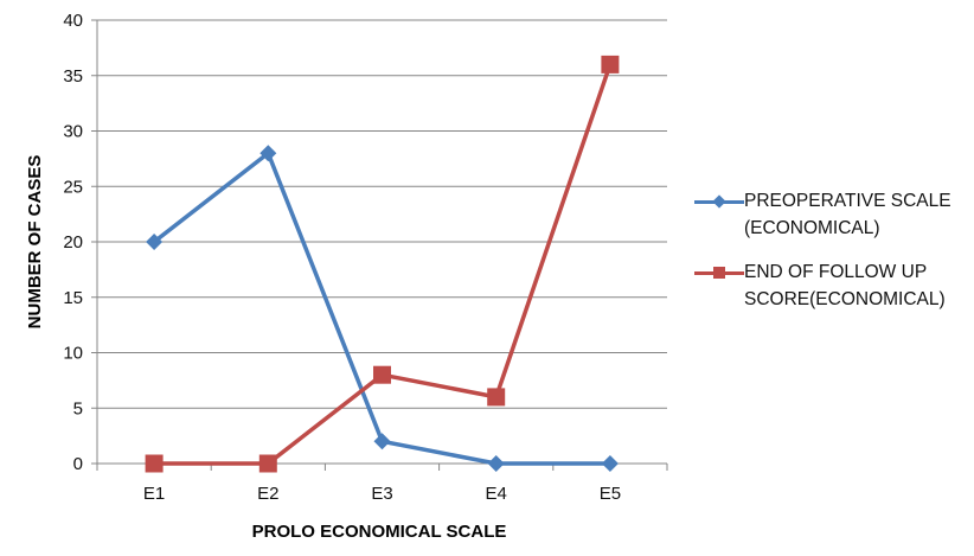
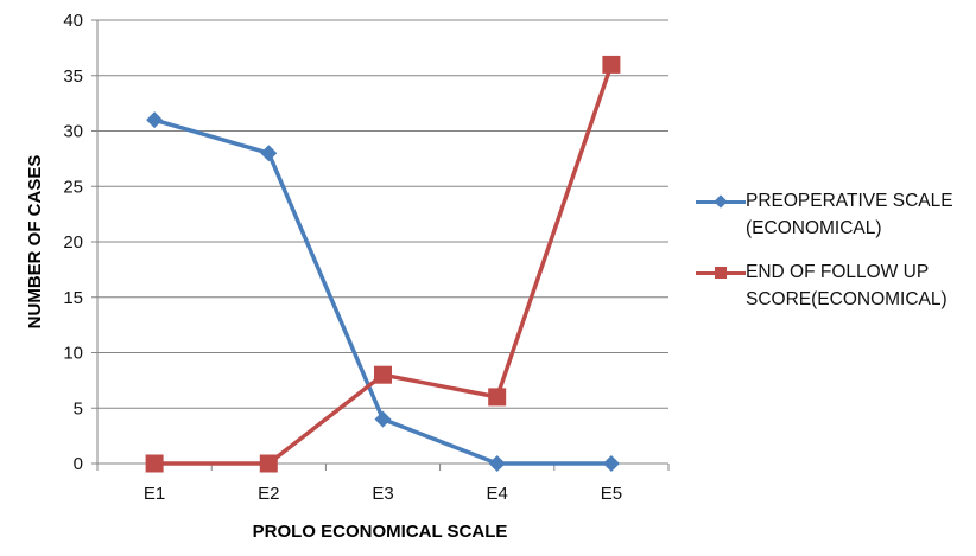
PREOPERATIVE SCALE (ECONOMICAL)/E1: 20 -> 31
PREOPERATIVE SCALE (ECONOMICAL)/E3: 2 -> 4
